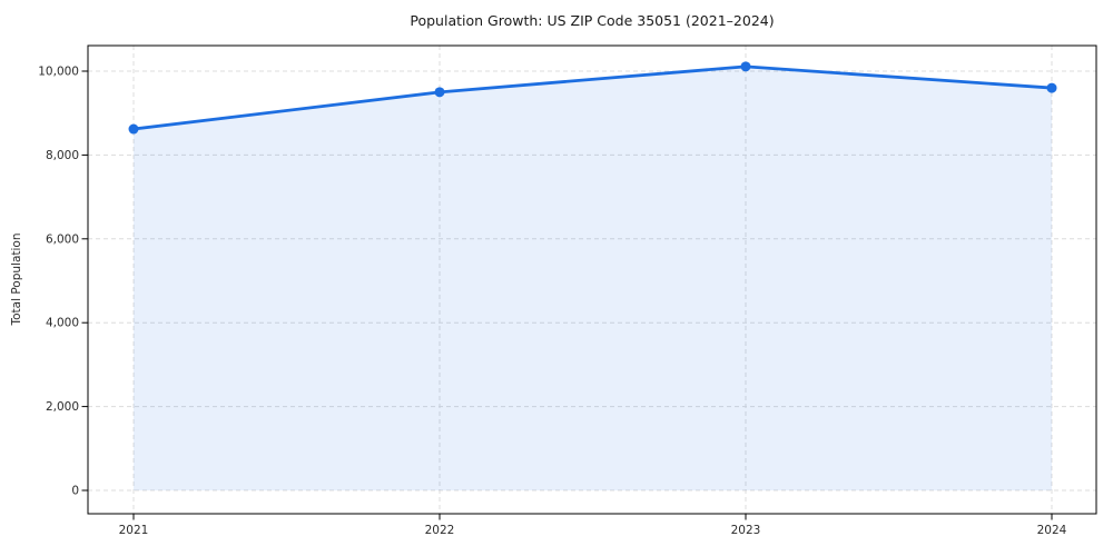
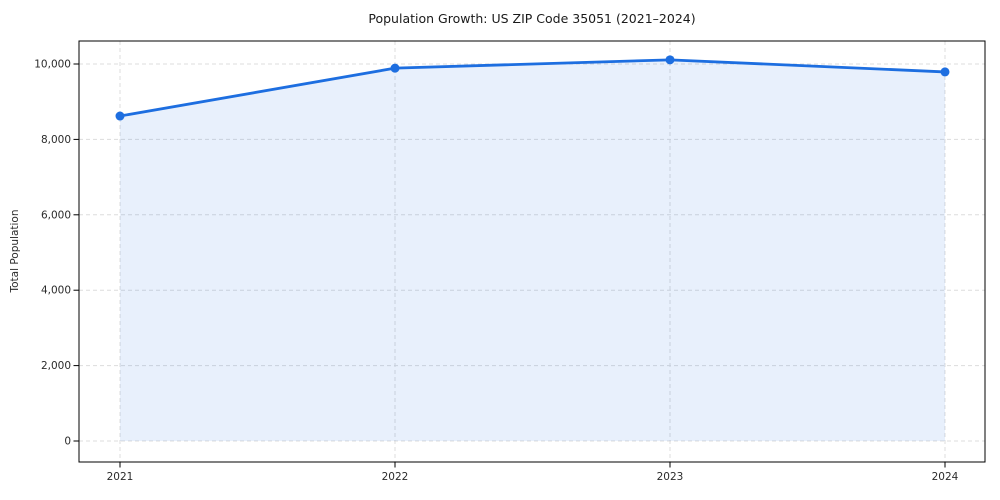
2022: 9500 -> 9900
2024: 9600 -> 9800
